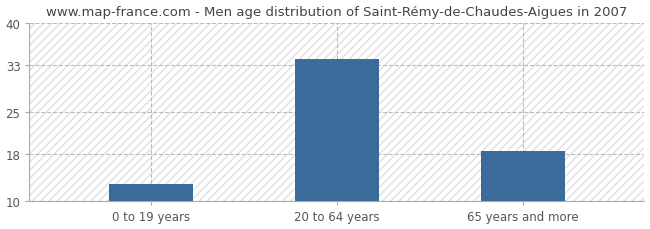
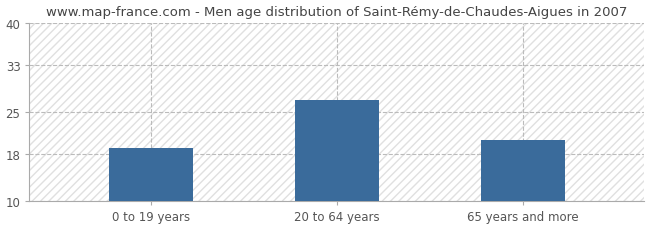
0 to 19 years: 13.0 -> 19.0
20 to 64 years: 34.0 -> 27.0
65 years and more: 18.5 -> 20.4
